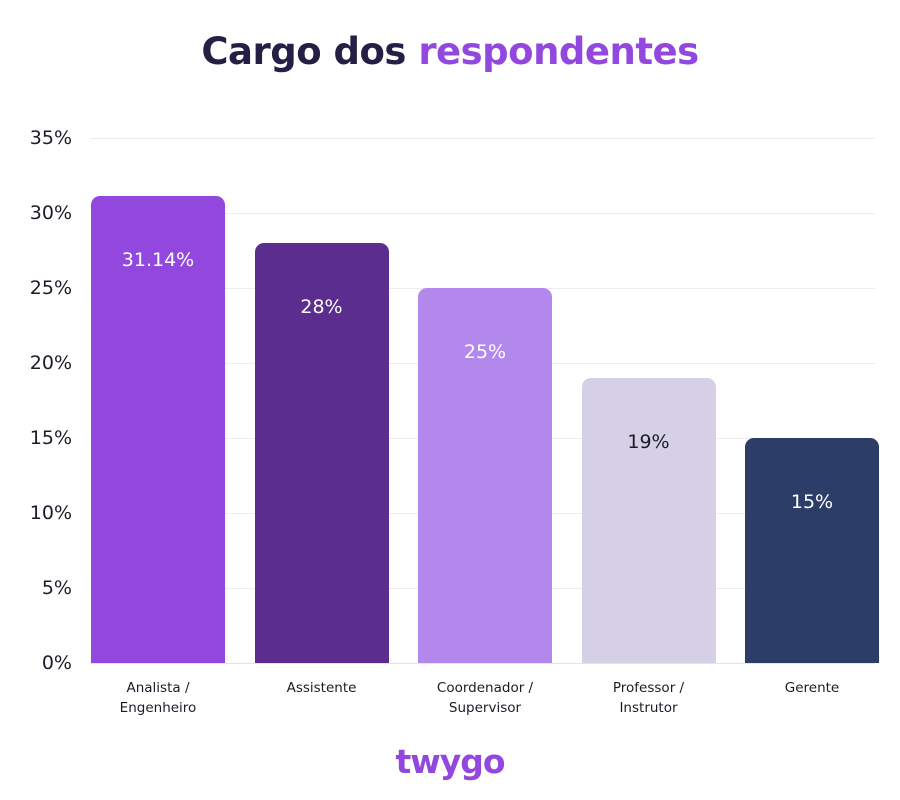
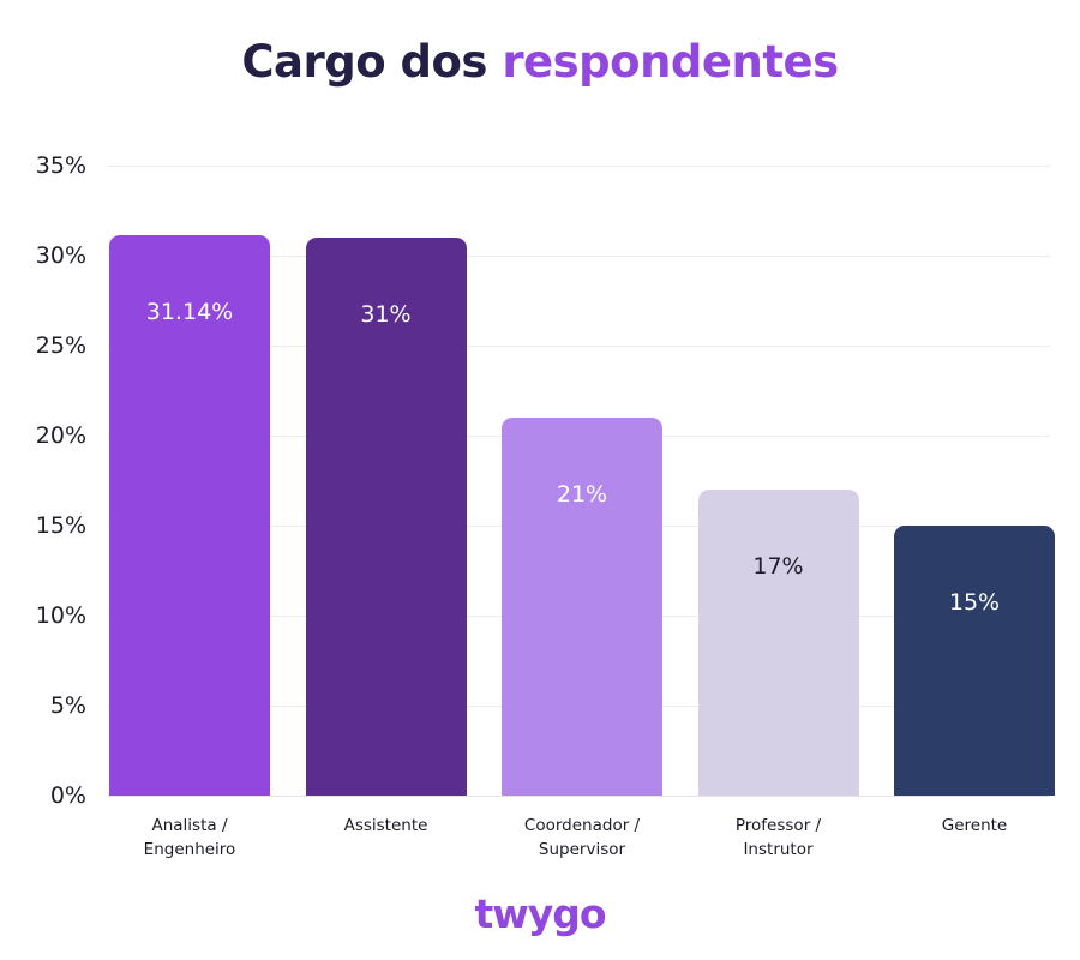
Assistente: 28% -> 31%
Coordenador / Supervisor: 25% -> 21%
Professor / Instrutor: 19% -> 17%
